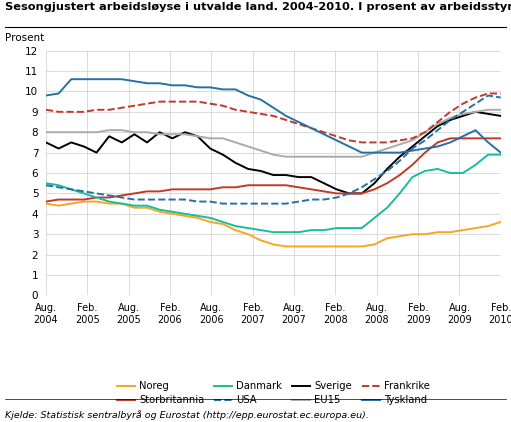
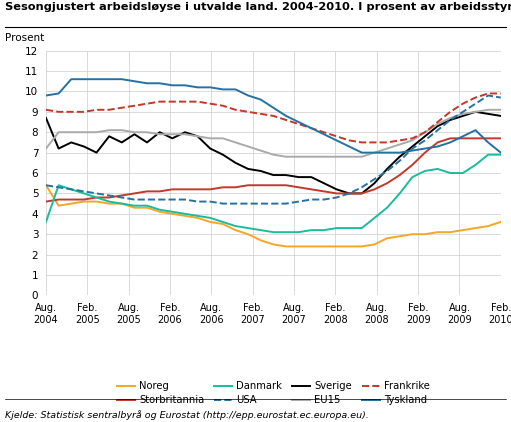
Noreg/Aug. 2004: 4.5 -> 5.4
Sverige/Aug. 2004: 7.5 -> 8.7
EU15/Aug. 2004: 8.0 -> 7.2
Danmark/Aug. 2004: 5.5 -> 3.6
